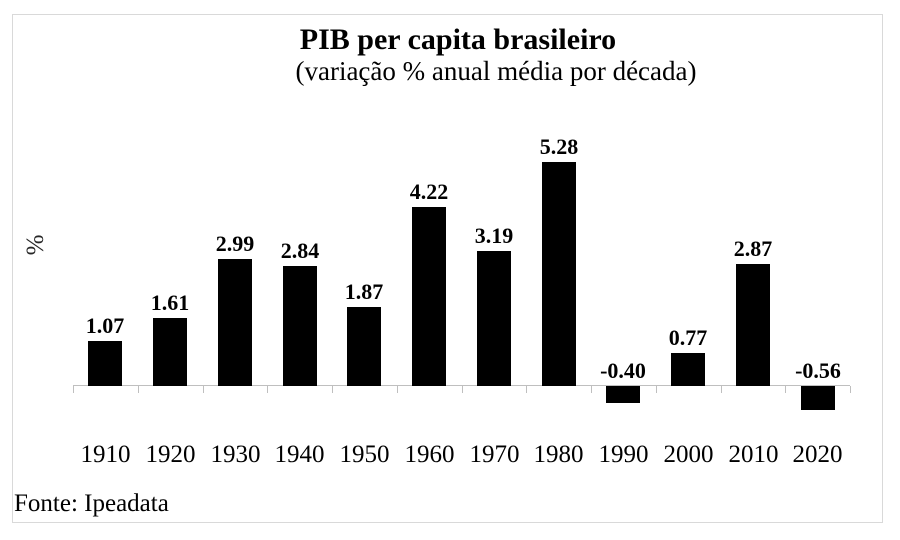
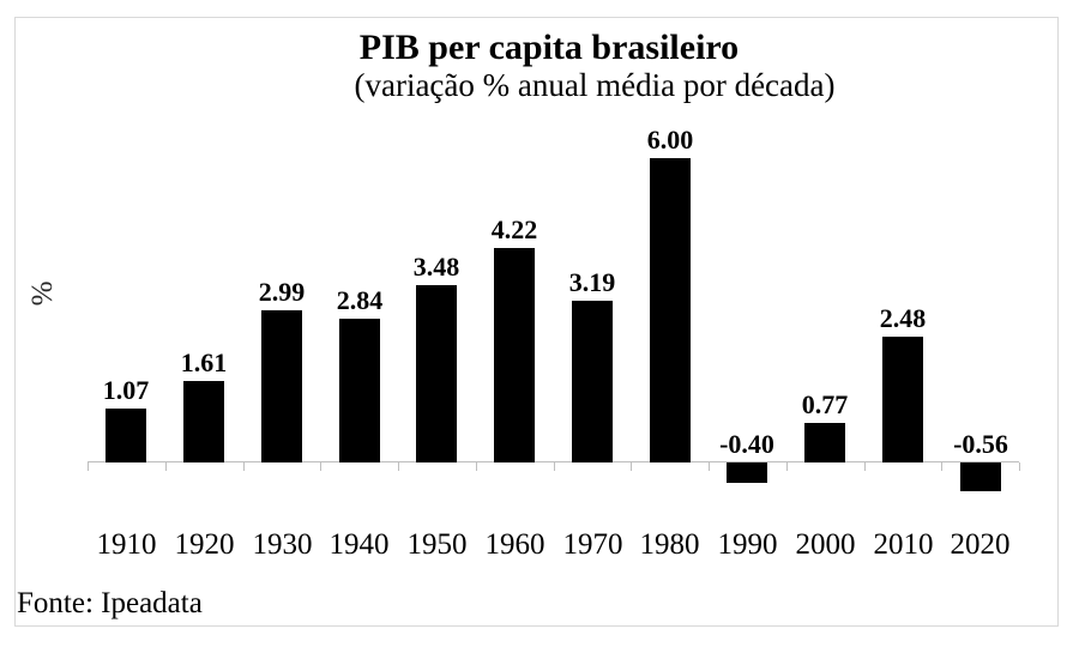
1950: 1.87 -> 3.48
1980: 5.28 -> 6.00
2010: 2.87 -> 2.48
